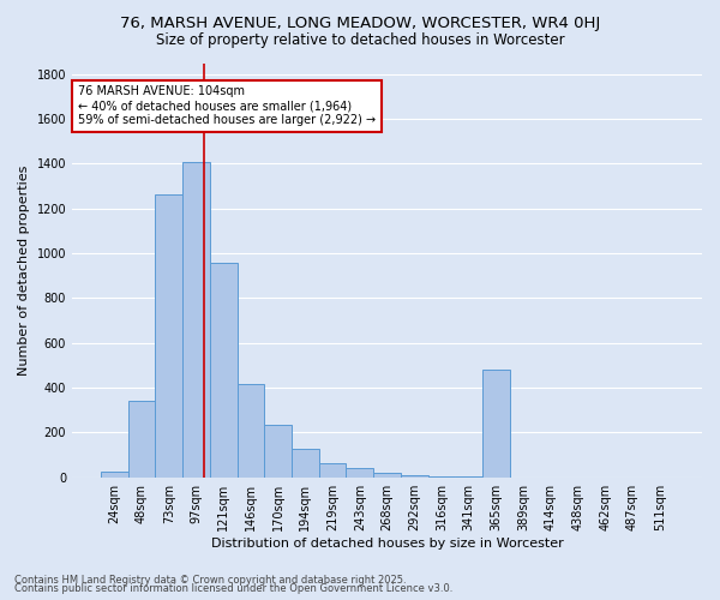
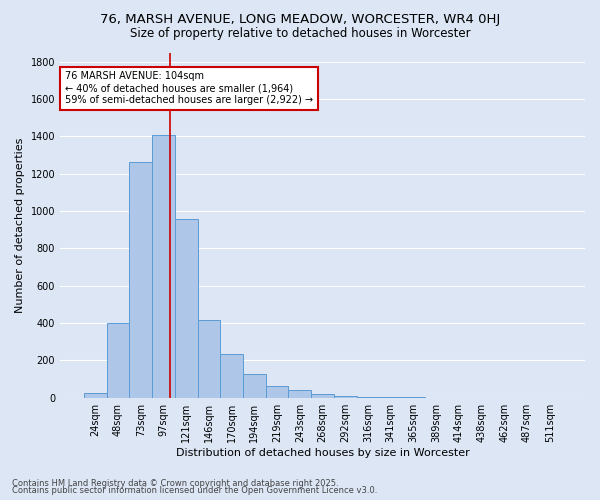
48sqm: 340 -> 400
365sqm: 480 -> 0
